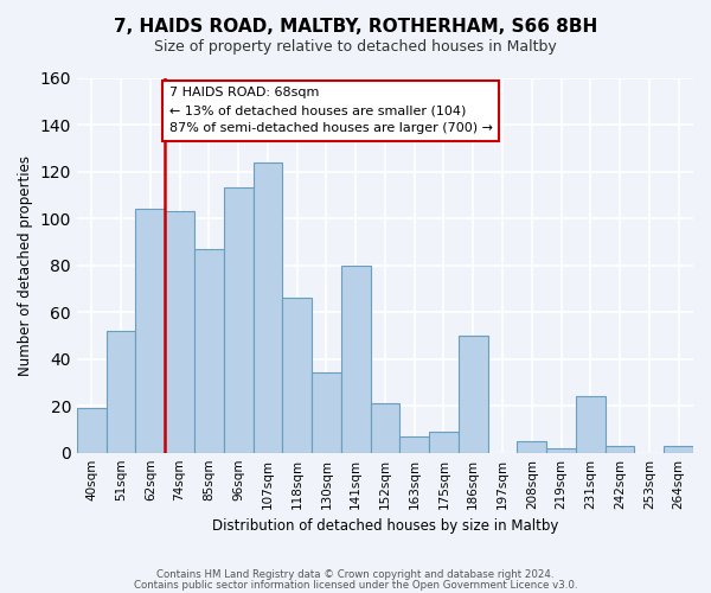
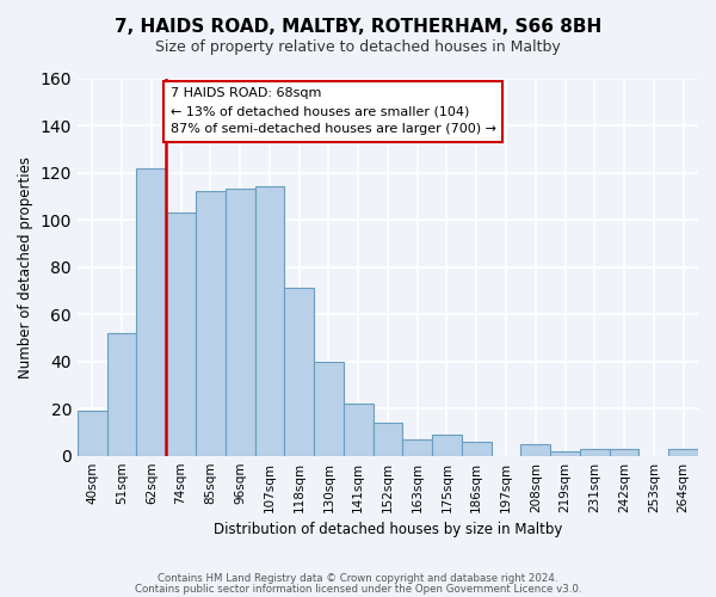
62sqm: 104 -> 122
85sqm: 87 -> 112
107sqm: 124 -> 114
118sqm: 66 -> 71
130sqm: 34 -> 40
141sqm: 80 -> 22
152sqm: 21 -> 14
186sqm: 50 -> 6
231sqm: 24 -> 3
